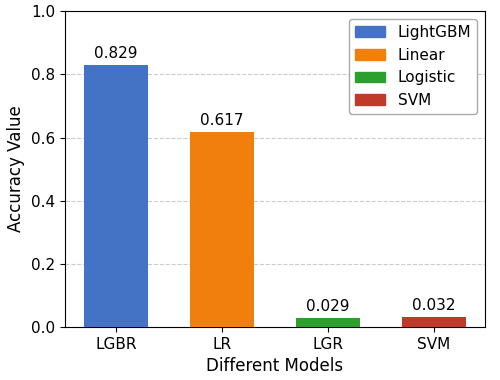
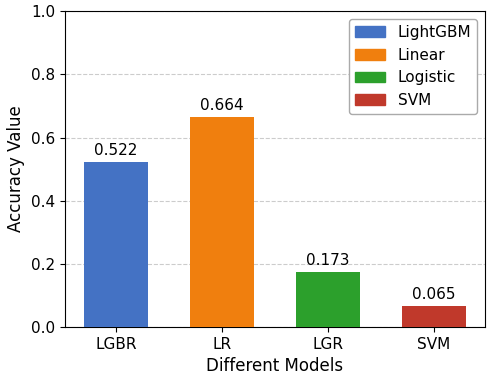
LGBR: 0.829 -> 0.522
LR: 0.617 -> 0.664
LGR: 0.029 -> 0.173
SVM: 0.032 -> 0.065
